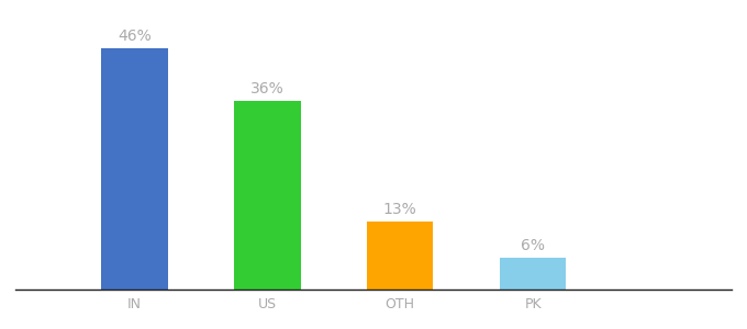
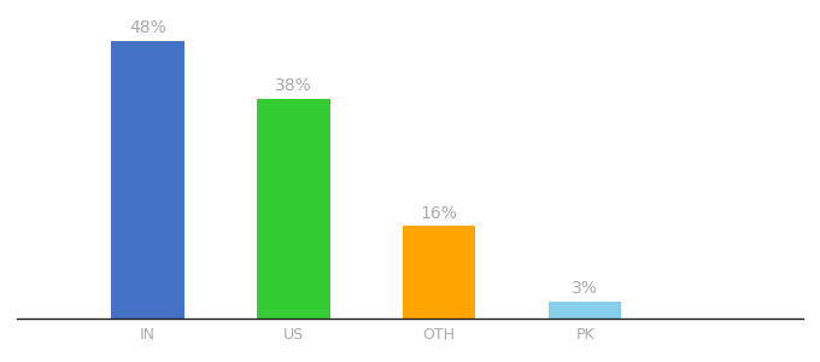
IN: 46% -> 48%
US: 36% -> 38%
OTH: 13% -> 16%
PK: 6% -> 3%
